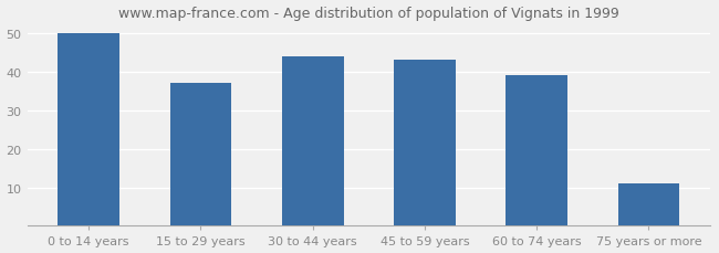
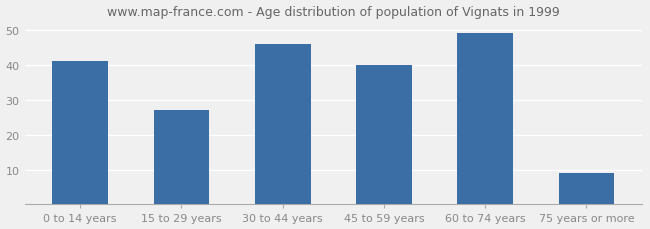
0 to 14 years: 50 -> 41
15 to 29 years: 37 -> 27
30 to 44 years: 44 -> 46
45 to 59 years: 43 -> 40
60 to 74 years: 39 -> 49
75 years or more: 11 -> 9
